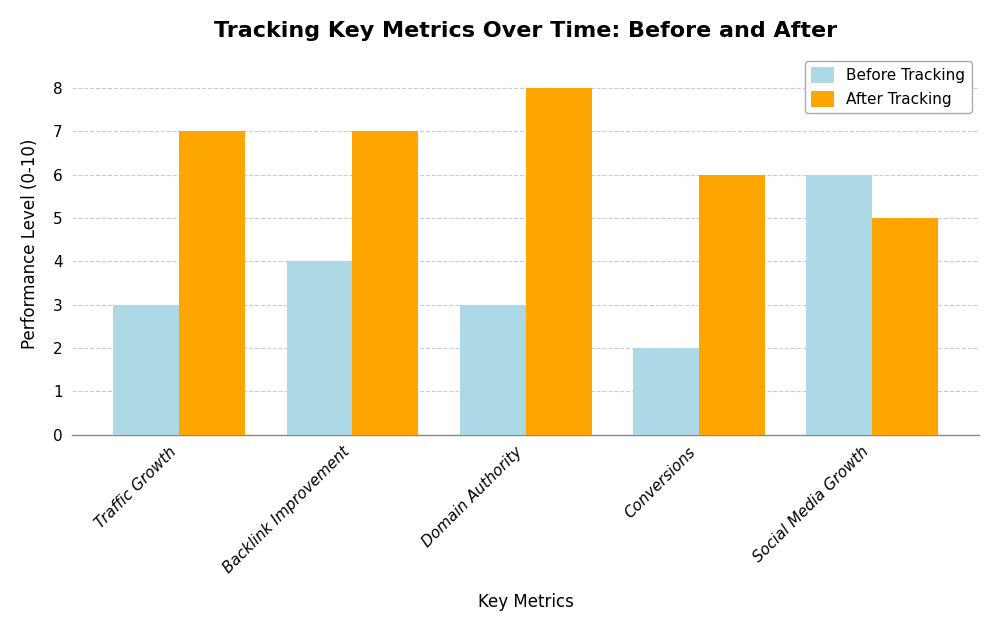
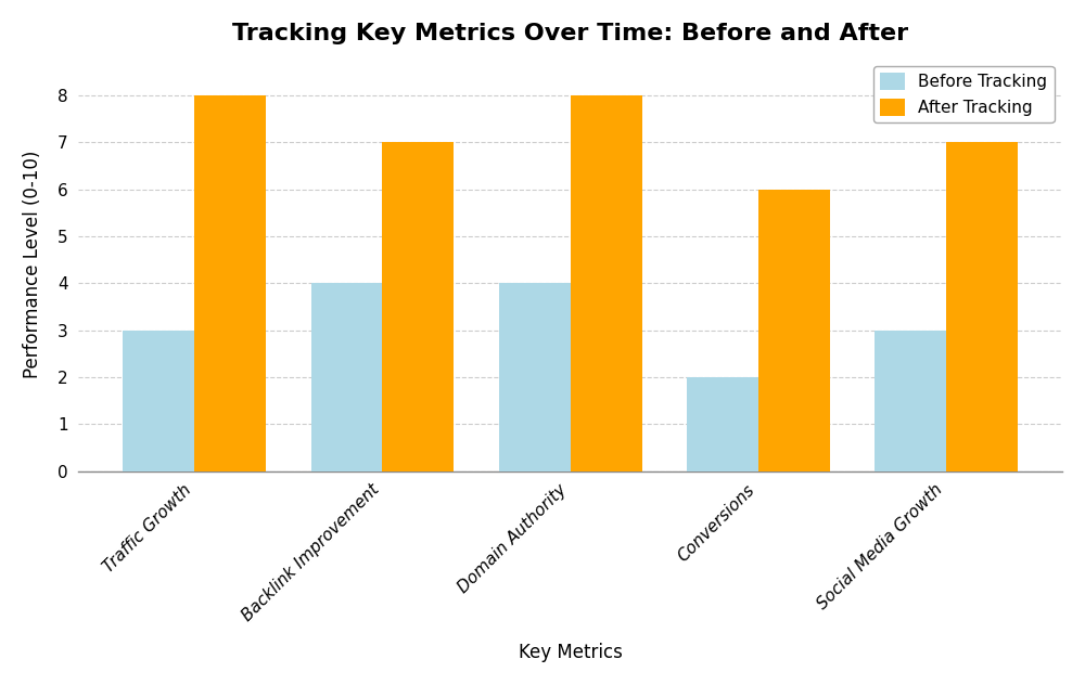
After Tracking/Traffic Growth: 7 -> 8
Before Tracking/Domain Authority: 3 -> 4
Before Tracking/Social Media Growth: 6 -> 3
After Tracking/Social Media Growth: 5 -> 7
